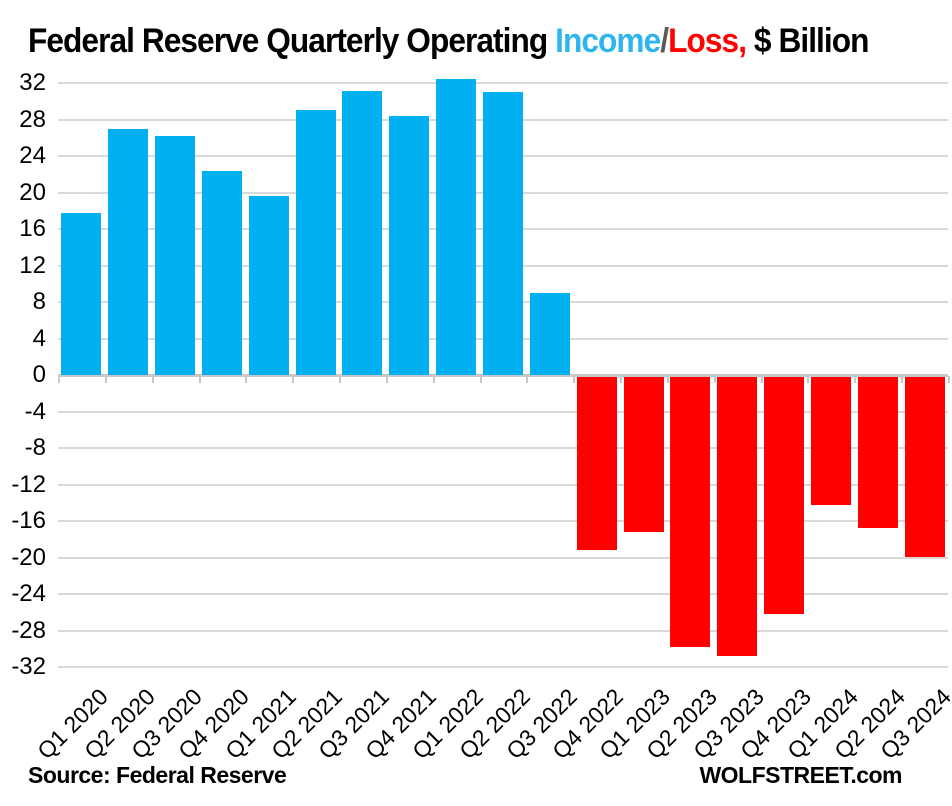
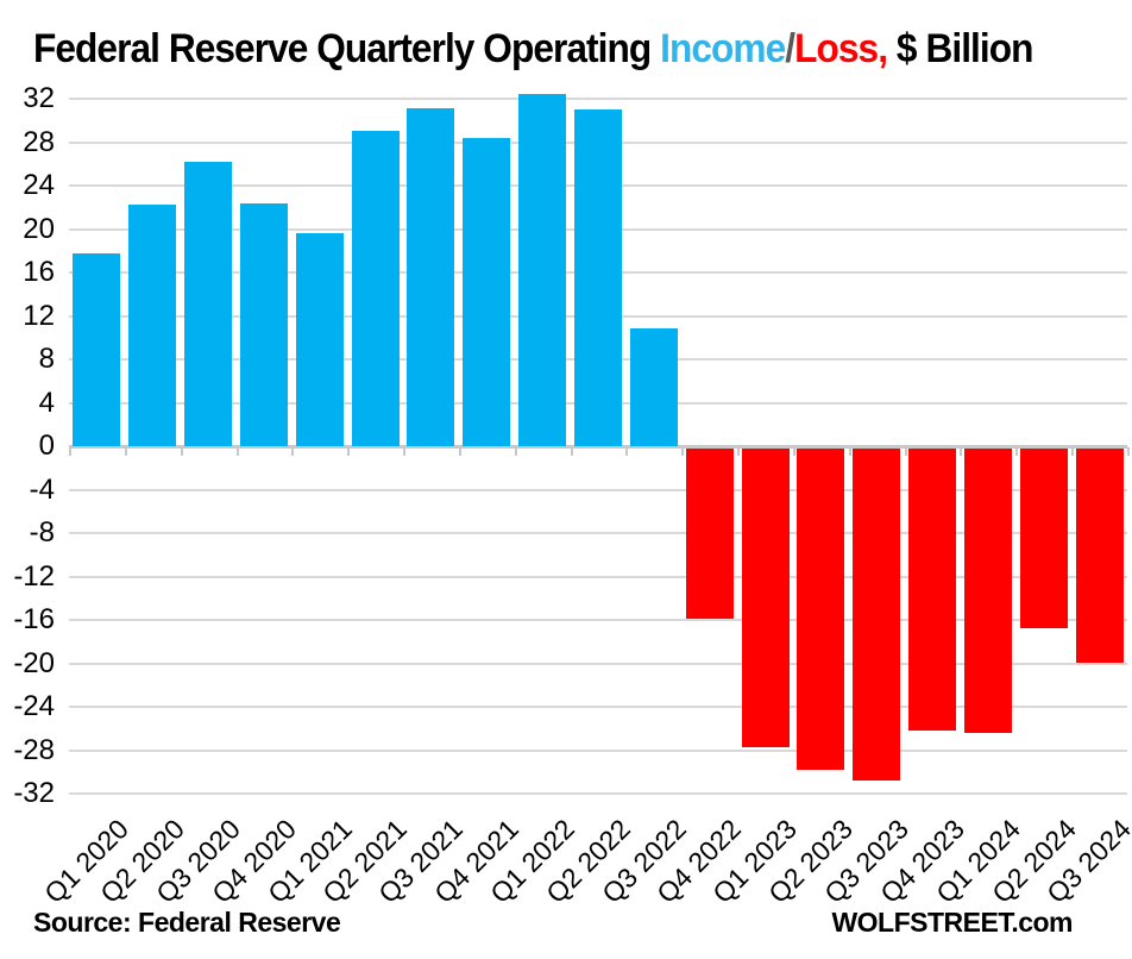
Q2 2020: 27 -> 22
Q3 2022: 9 -> 11
Q4 2022: -19 -> -16
Q1 2023: -17 -> -28
Q1 2024: -14 -> -26
